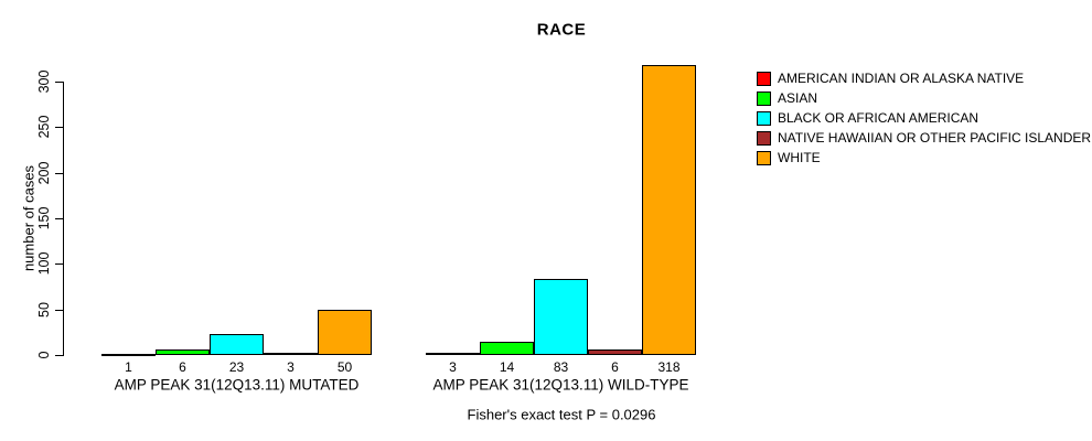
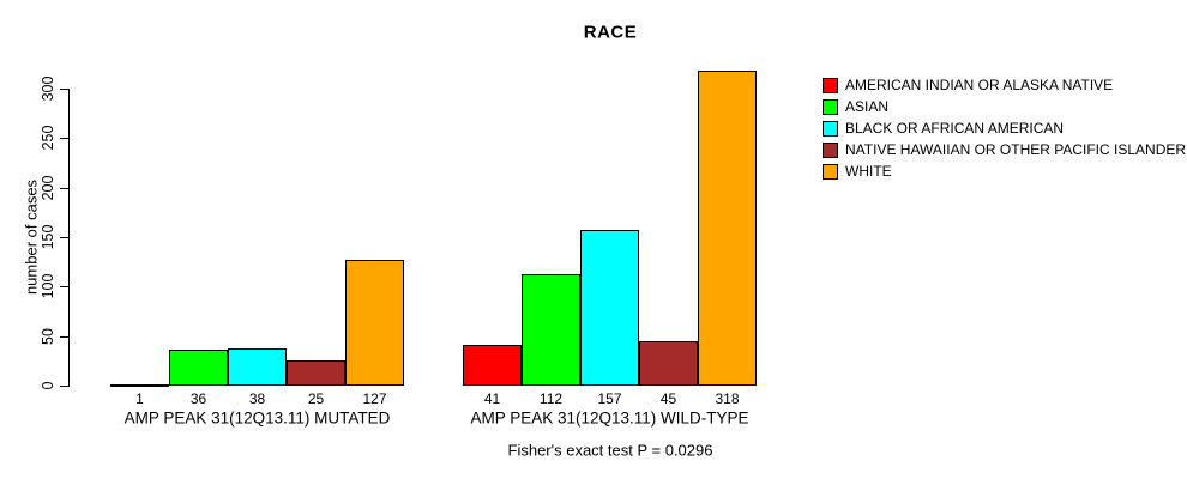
ASIAN/AMP PEAK 31(12Q13.11) MUTATED: 6 -> 36
BLACK OR AFRICAN AMERICAN/AMP PEAK 31(12Q13.11) MUTATED: 23 -> 38
NATIVE HAWAIIAN OR OTHER PACIFIC ISLANDER/AMP PEAK 31(12Q13.11) MUTATED: 3 -> 25
WHITE/AMP PEAK 31(12Q13.11) MUTATED: 50 -> 127
AMERICAN INDIAN OR ALASKA NATIVE/AMP PEAK 31(12Q13.11) WILD-TYPE: 3 -> 41
ASIAN/AMP PEAK 31(12Q13.11) WILD-TYPE: 14 -> 112
BLACK OR AFRICAN AMERICAN/AMP PEAK 31(12Q13.11) WILD-TYPE: 83 -> 157
NATIVE HAWAIIAN OR OTHER PACIFIC ISLANDER/AMP PEAK 31(12Q13.11) WILD-TYPE: 6 -> 45
